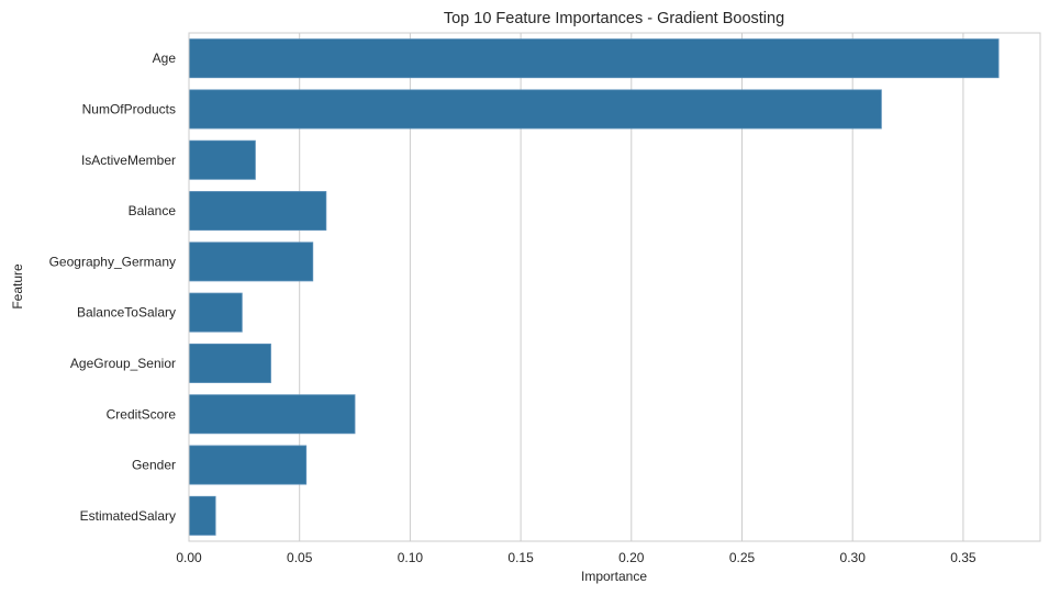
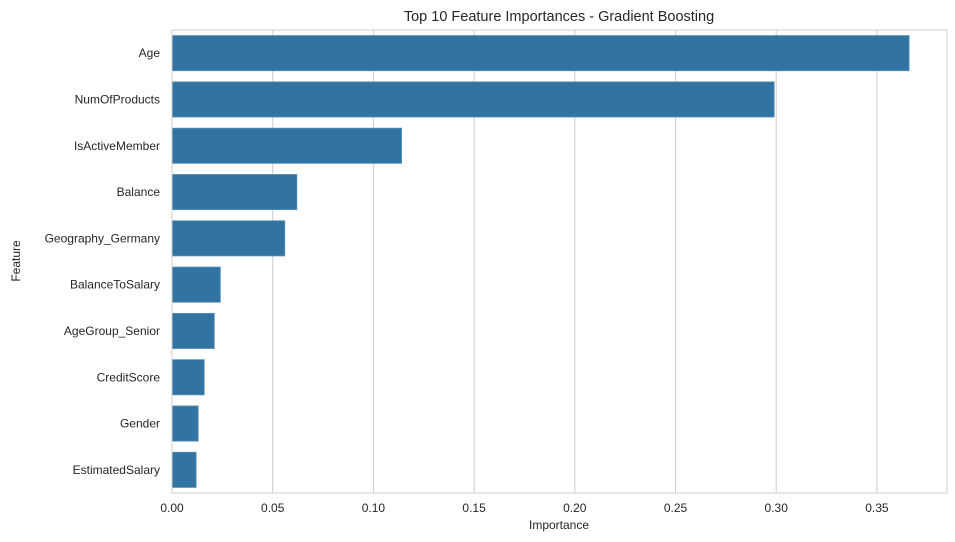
NumOfProducts: 0.313 -> 0.299
IsActiveMember: 0.030 -> 0.114
AgeGroup_Senior: 0.037 -> 0.021
CreditScore: 0.075 -> 0.016
Gender: 0.053 -> 0.013
